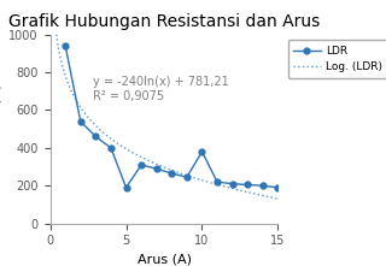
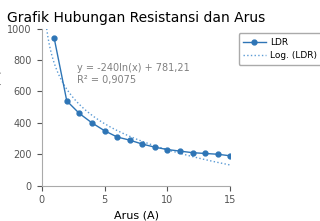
LDR/5: 190 -> 350
LDR/10: 380 -> 230
